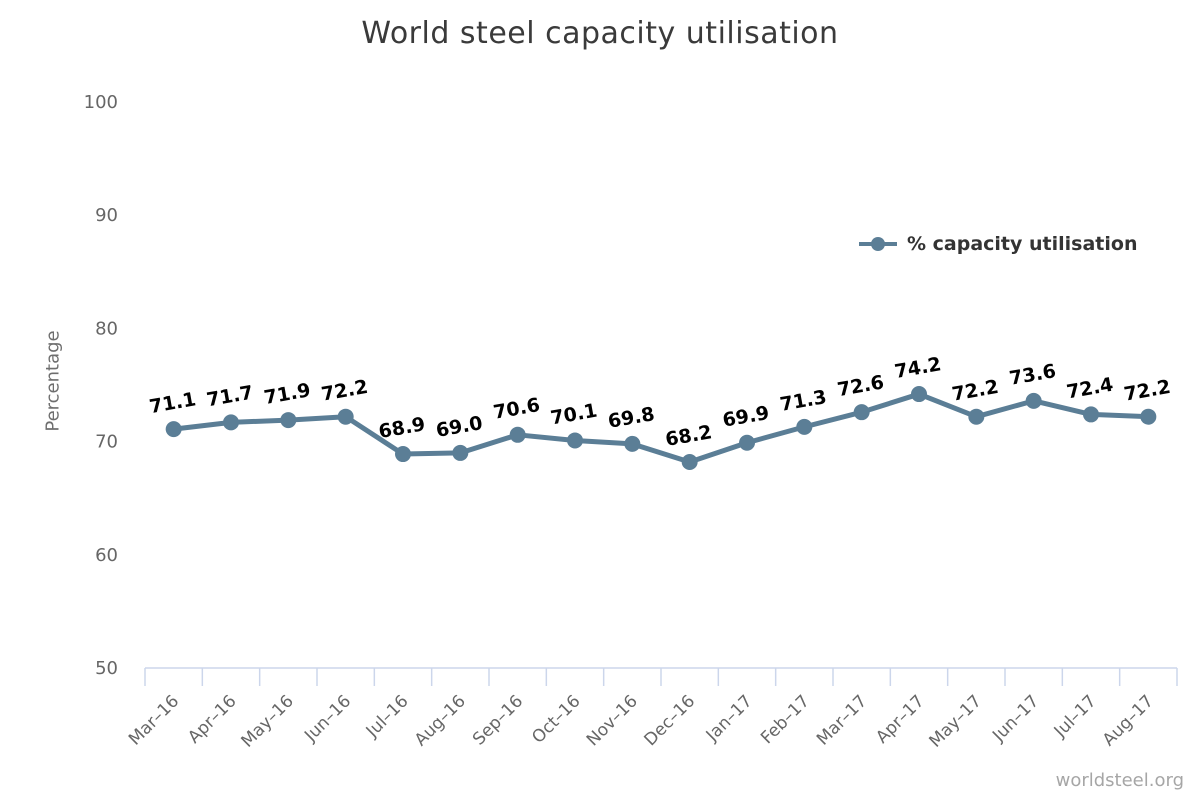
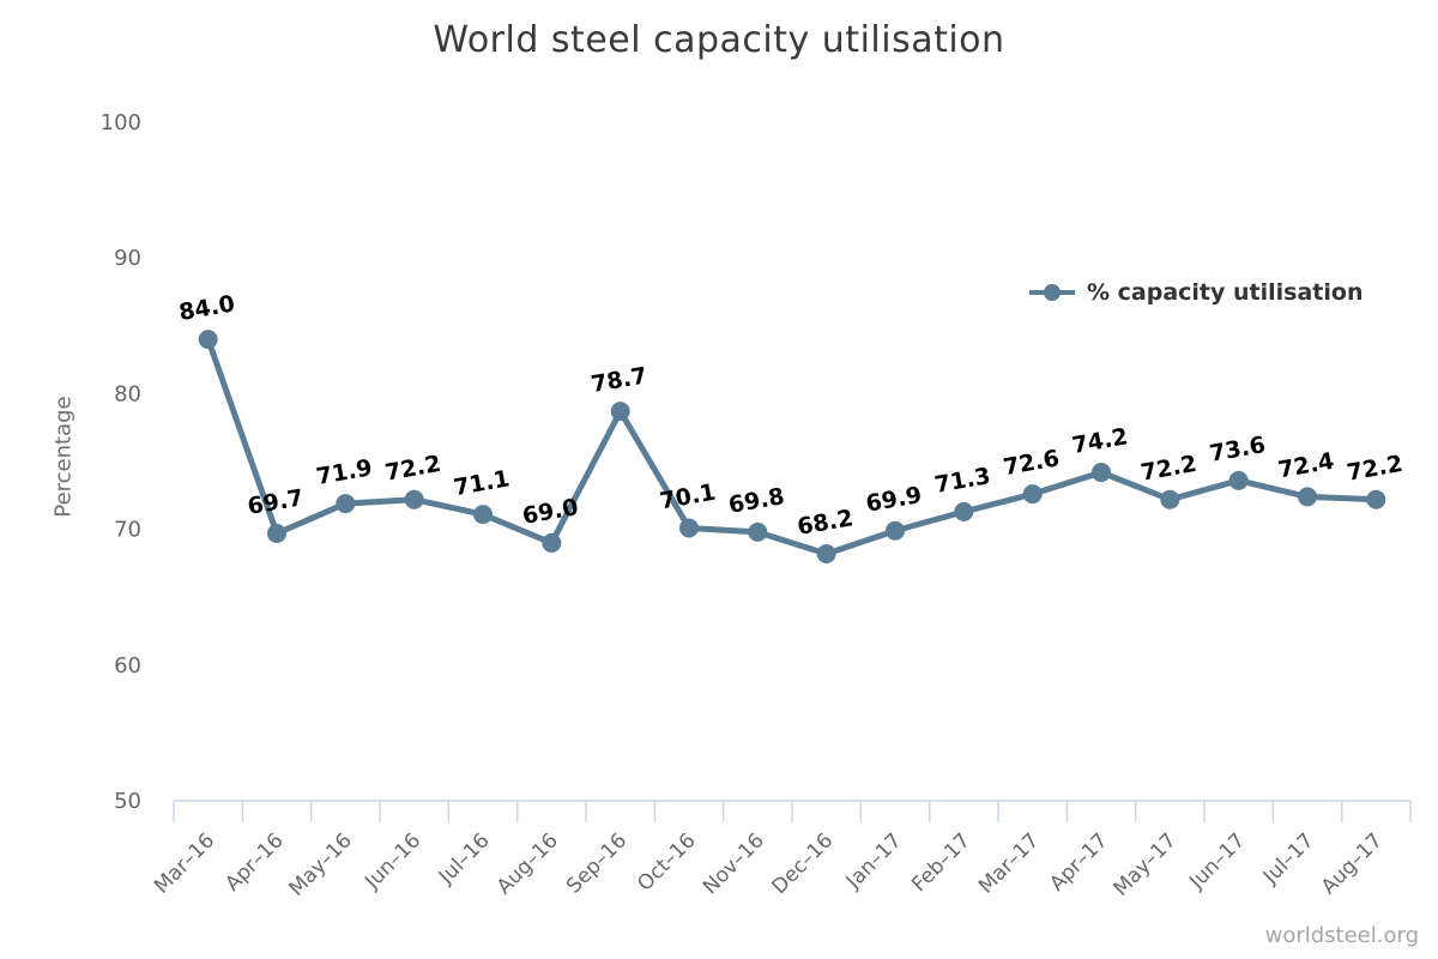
Mar–16: 71.1 -> 84.0
Apr–16: 71.7 -> 69.7
Jul–16: 68.9 -> 71.1
Sep–16: 70.6 -> 78.7
